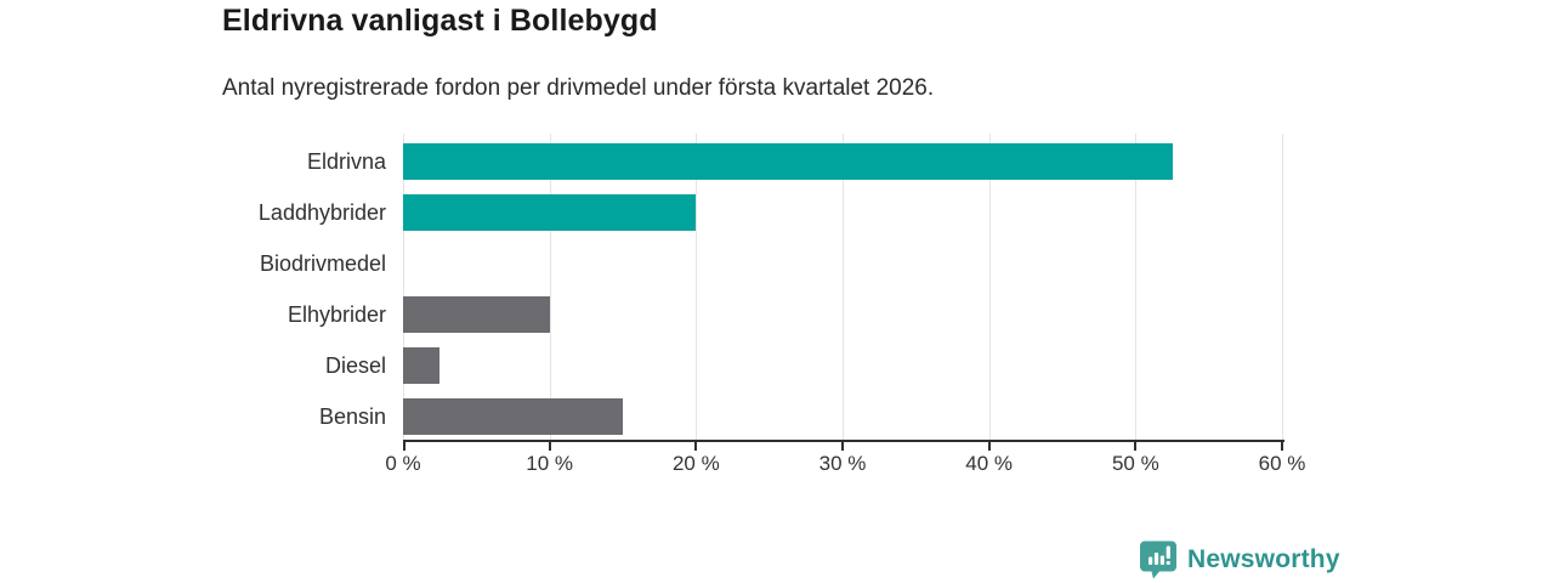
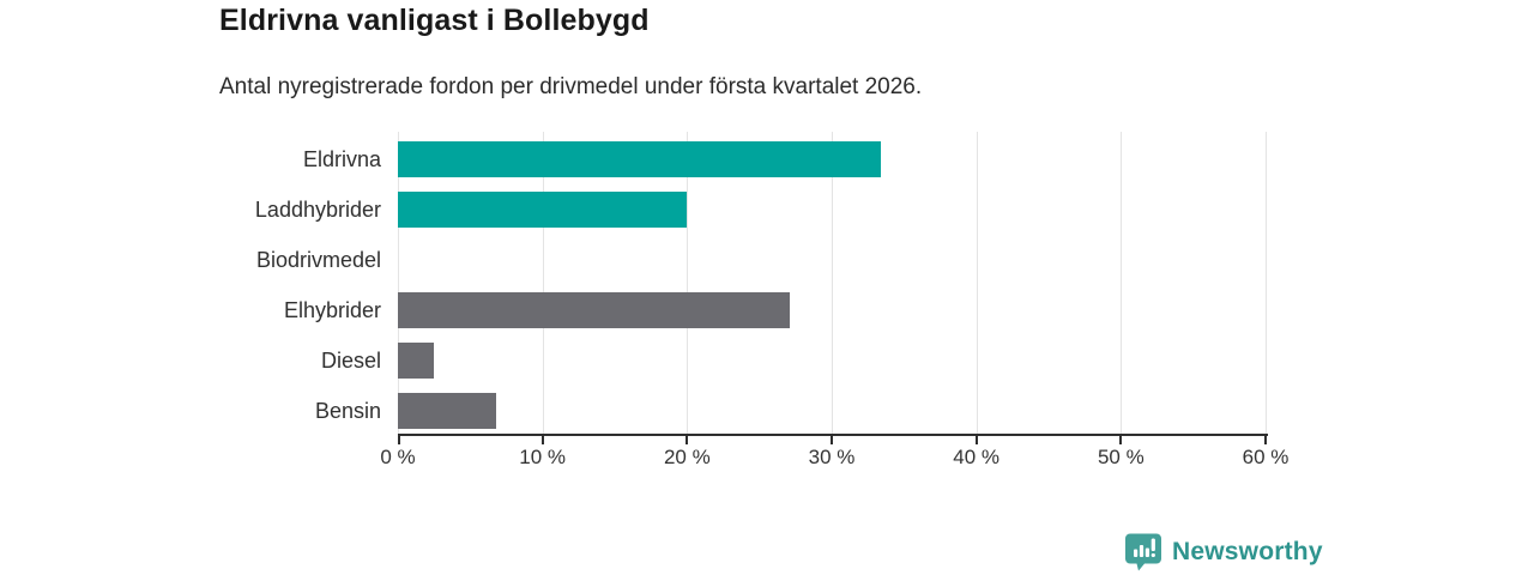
Eldrivna: 52.5% -> 33.4%
Elhybrider: 10.0% -> 27.1%
Bensin: 15.0% -> 6.8%
